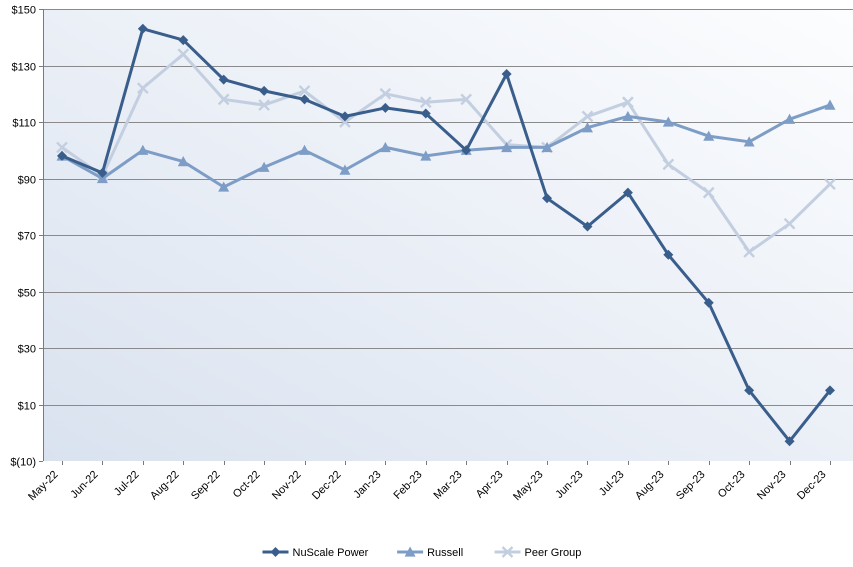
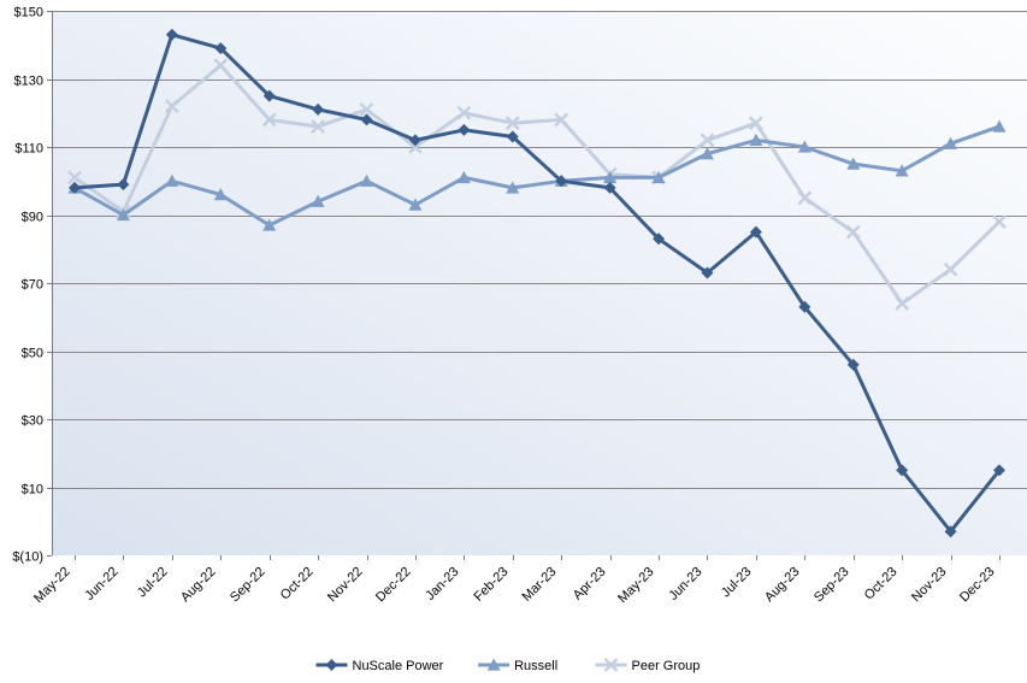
NuScale Power/Jun-22: $92 -> $99
NuScale Power/Apr-23: $127 -> $98
